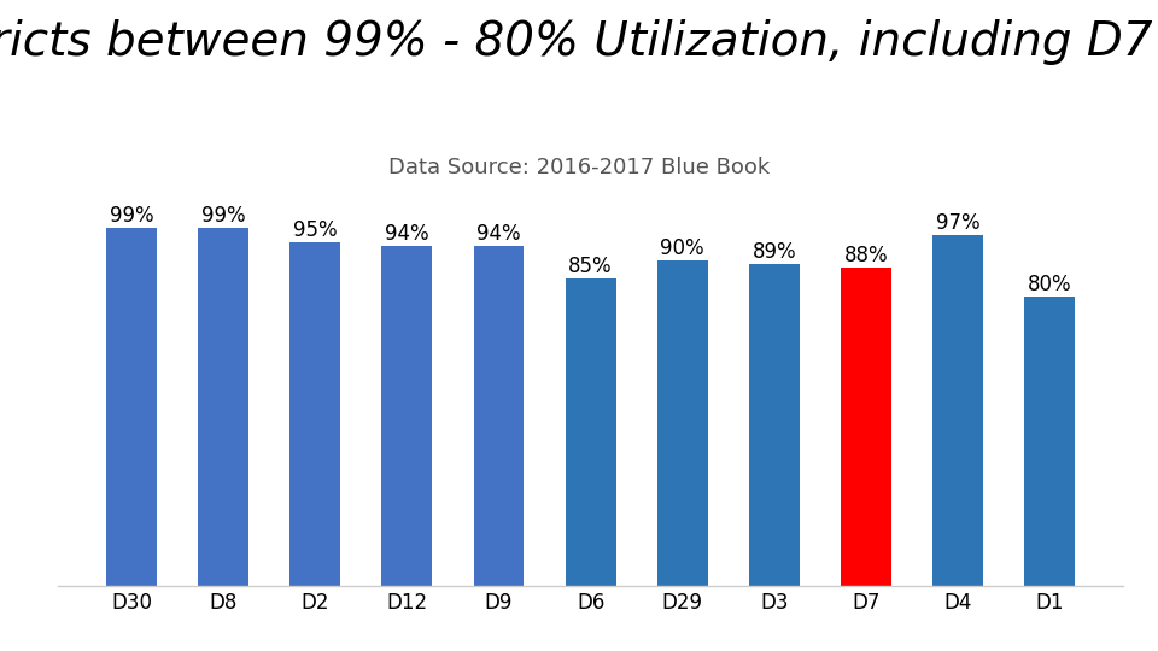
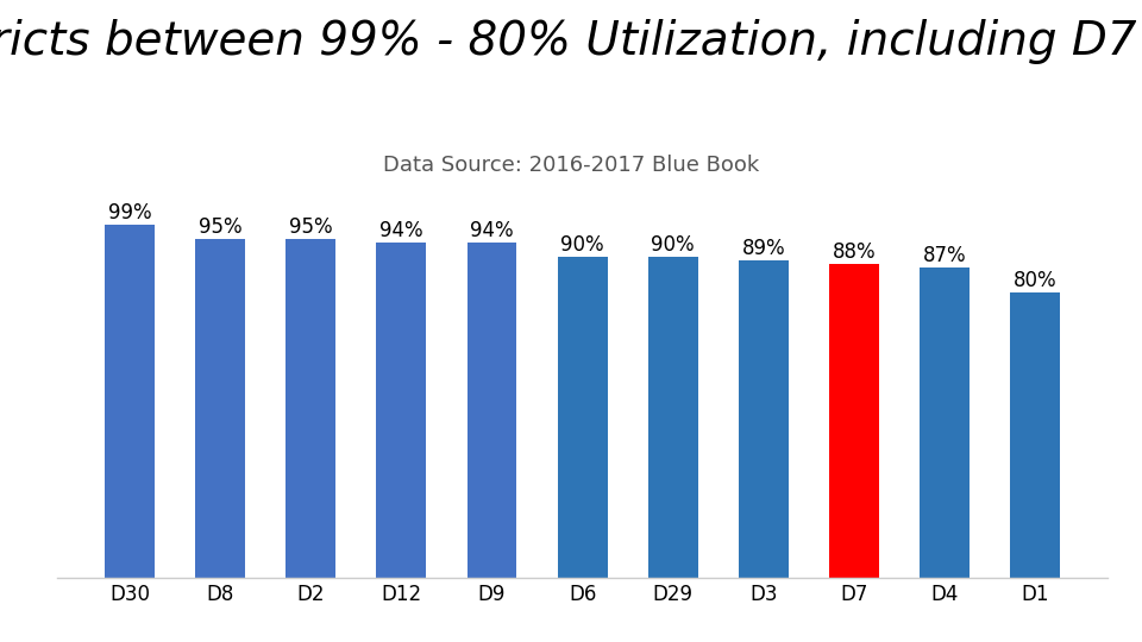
D8: 99% -> 95%
D6: 85% -> 90%
D4: 97% -> 87%
